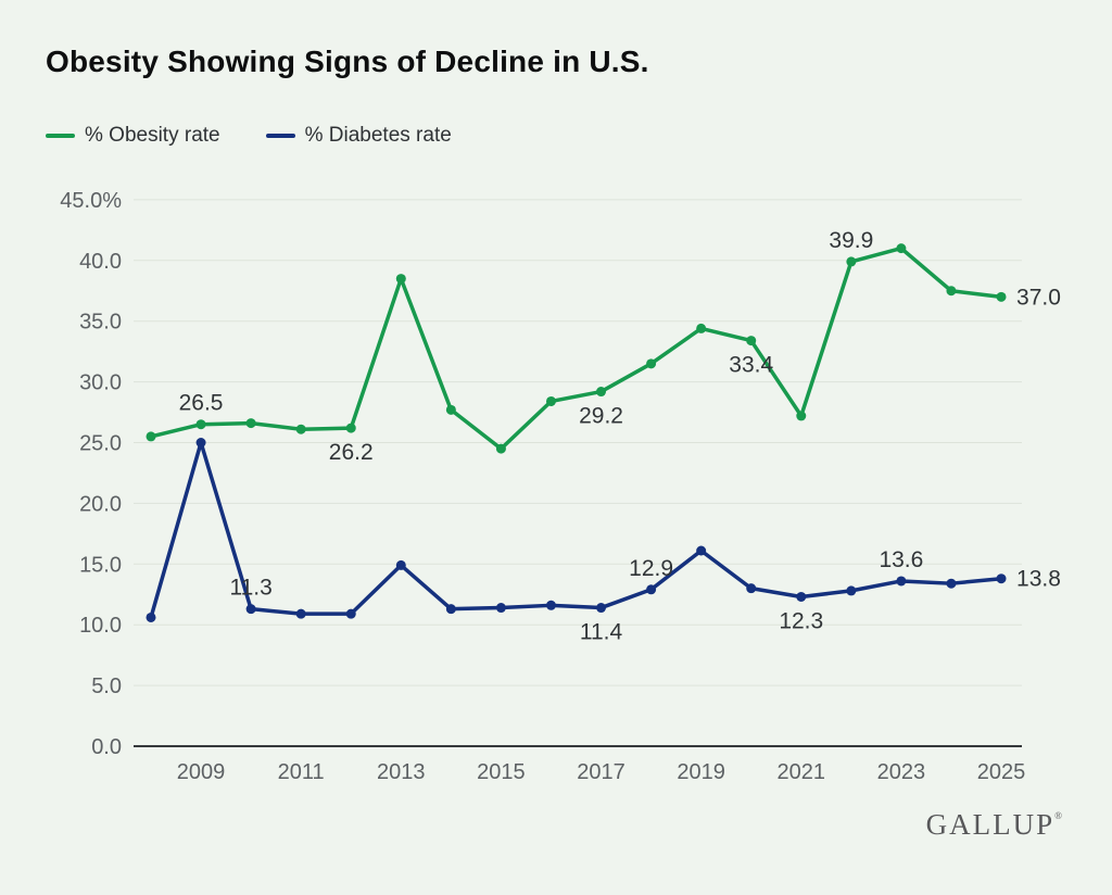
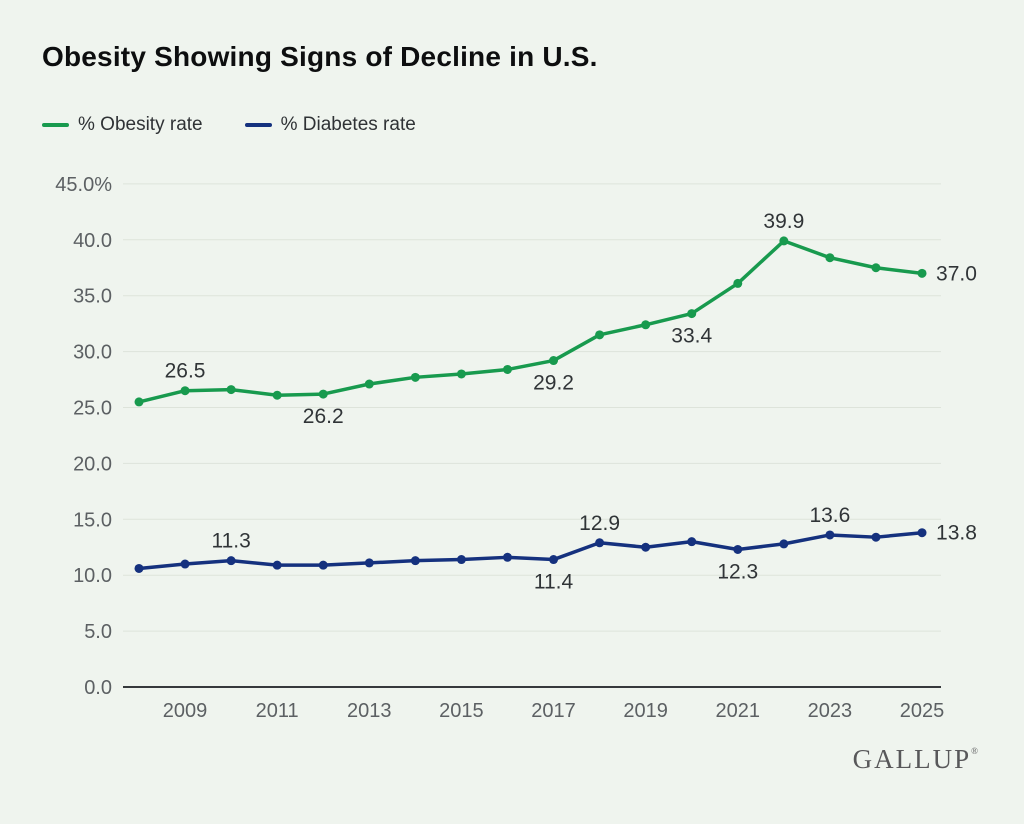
% Diabetes rate/2009: 25.0% -> 11.0%
% Obesity rate/2013: 38.5% -> 27.1%
% Diabetes rate/2013: 14.9% -> 11.1%
% Obesity rate/2015: 24.5% -> 28.0%
% Obesity rate/2019: 34.4% -> 32.4%
% Diabetes rate/2019: 16.1% -> 12.5%
% Obesity rate/2021: 27.2% -> 36.1%
% Obesity rate/2023: 41.0% -> 38.4%
